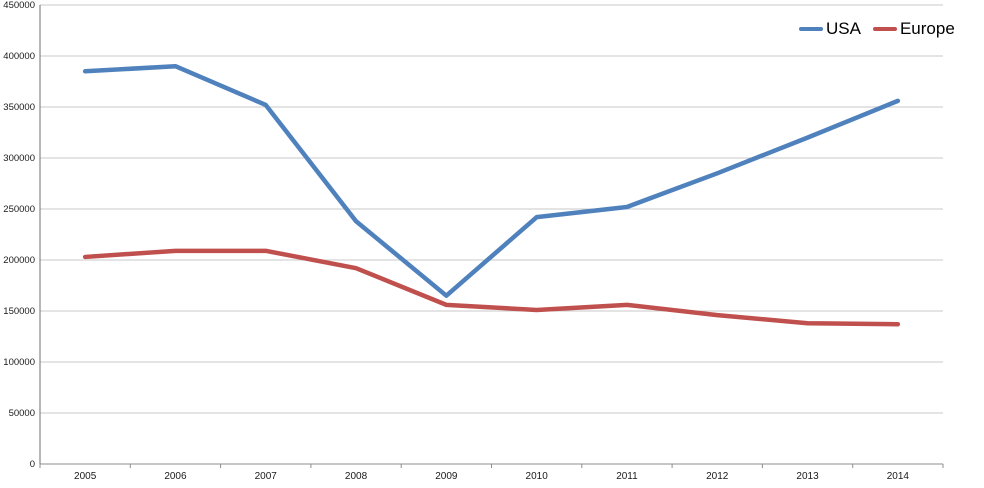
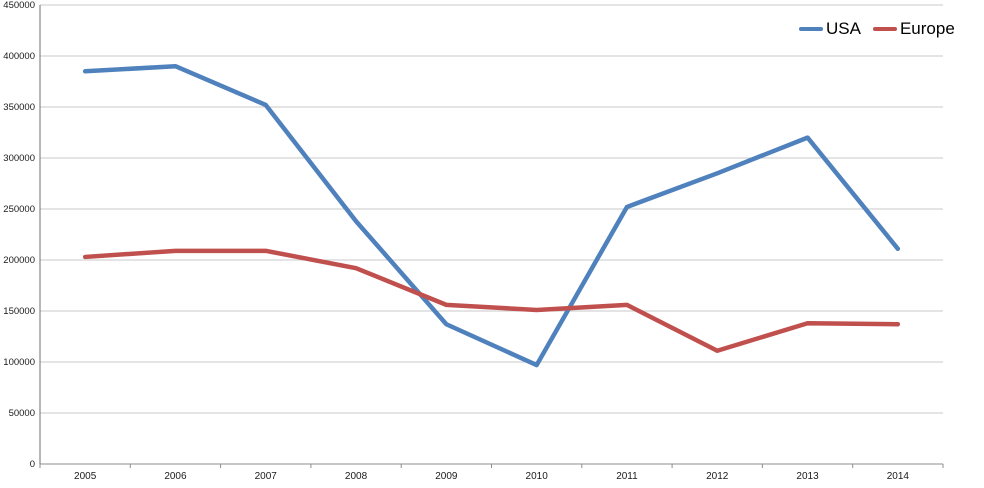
USA/2009: 165000 -> 137000
USA/2010: 242000 -> 97000
Europe/2012: 146000 -> 111000
USA/2014: 356000 -> 211000
